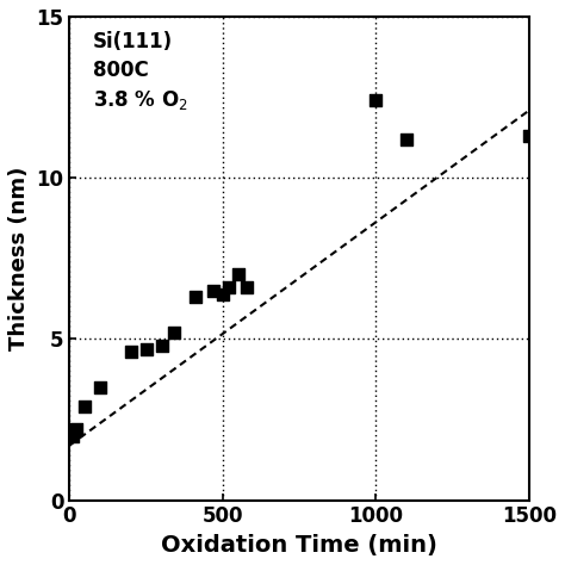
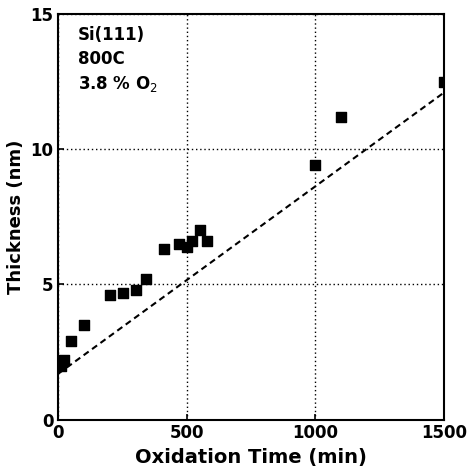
1000: 12.4 -> 9.4
1500: 11.3 -> 12.5
